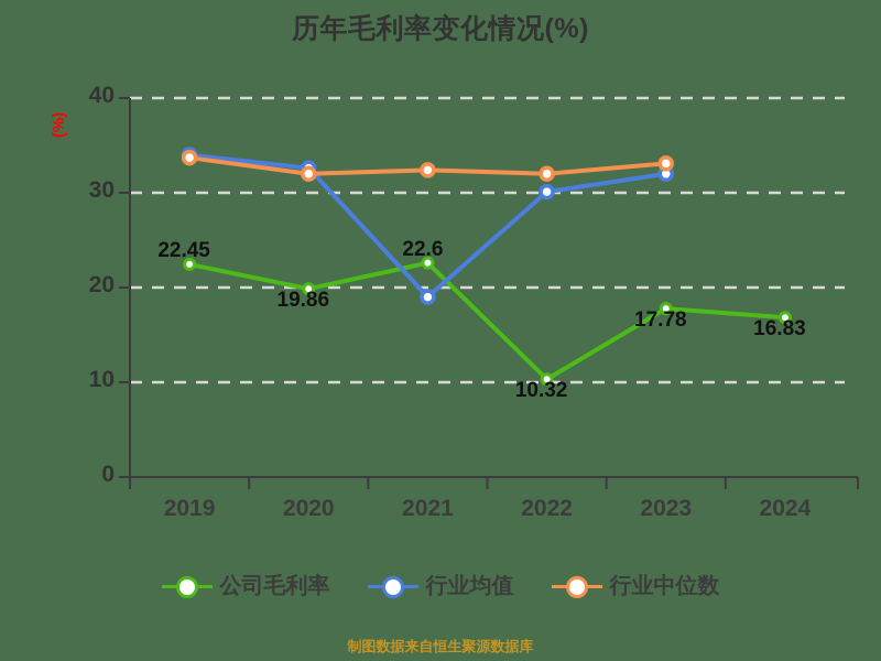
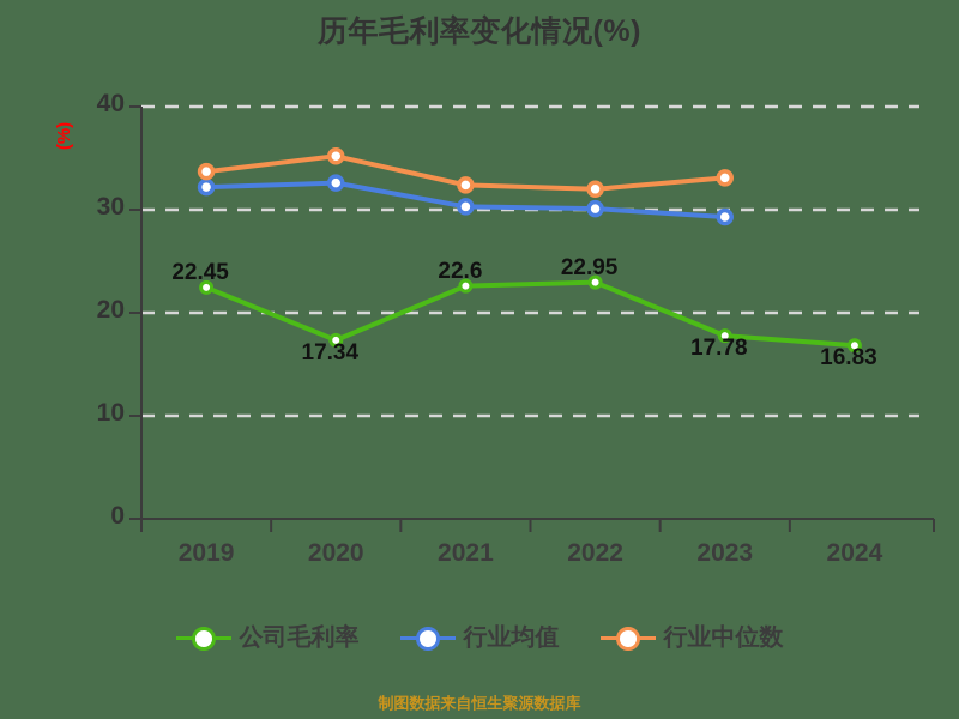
行业均值/2019: 34 -> 32
公司毛利率/2020: 19.86 -> 17.34
行业中位数/2020: 32 -> 35
行业均值/2021: 19 -> 30
公司毛利率/2022: 10.32 -> 22.95
行业均值/2023: 32 -> 29
